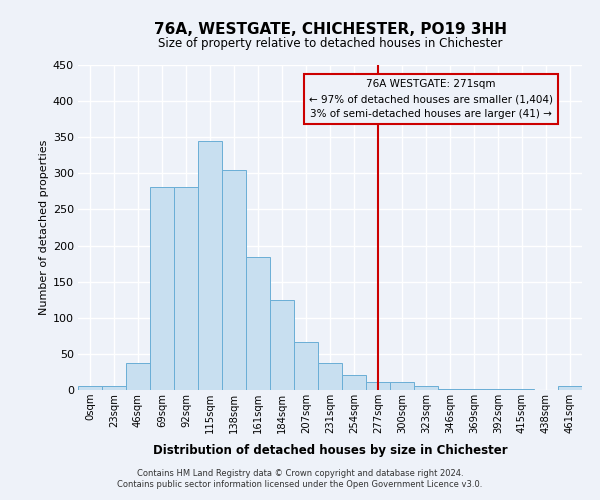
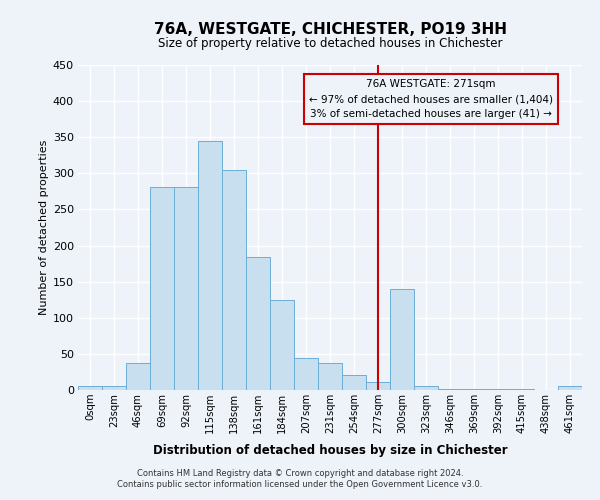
207sqm: 66 -> 44
300sqm: 11 -> 140
